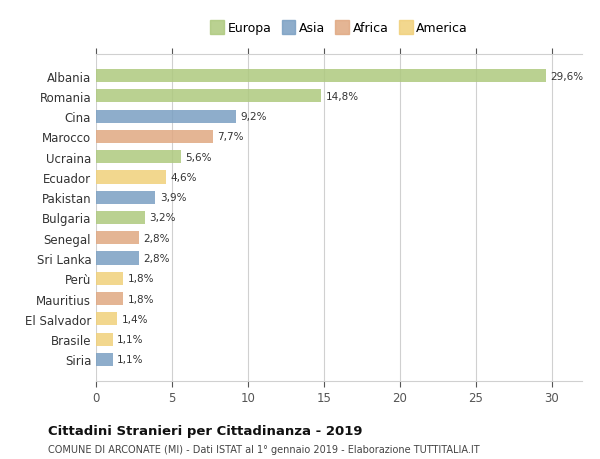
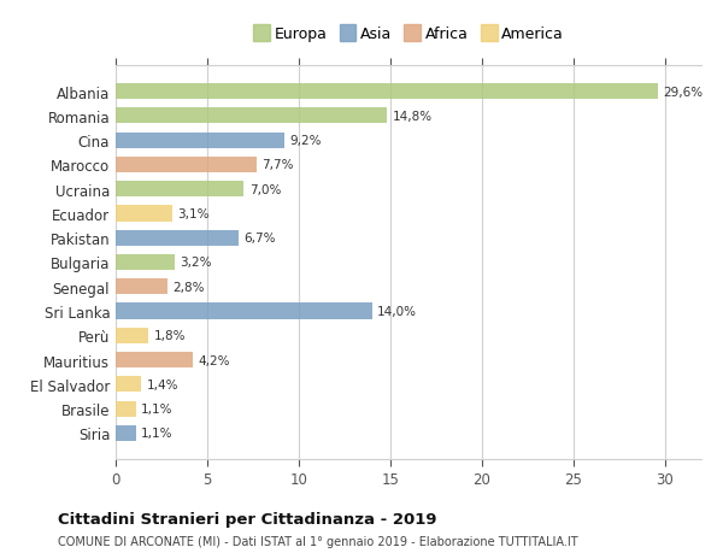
Ucraina: 5,6% -> 7,0%
Ecuador: 4,6% -> 3,1%
Pakistan: 3,9% -> 6,7%
Sri Lanka: 2,8% -> 14,0%
Mauritius: 1,8% -> 4,2%
